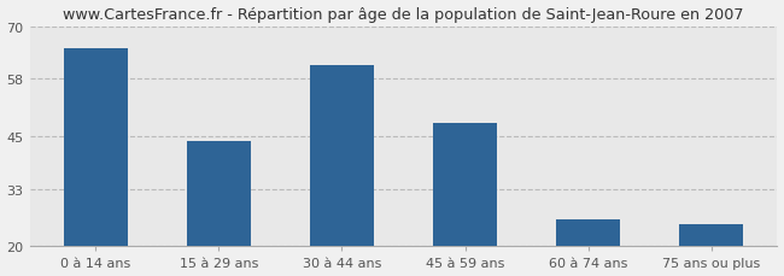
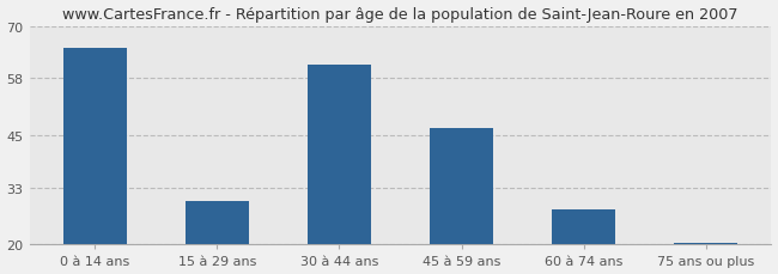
15 à 29 ans: 44.0 -> 30.0
45 à 59 ans: 48.0 -> 46.5
60 à 74 ans: 26.0 -> 28.0
75 ans ou plus: 25.0 -> 20.5
